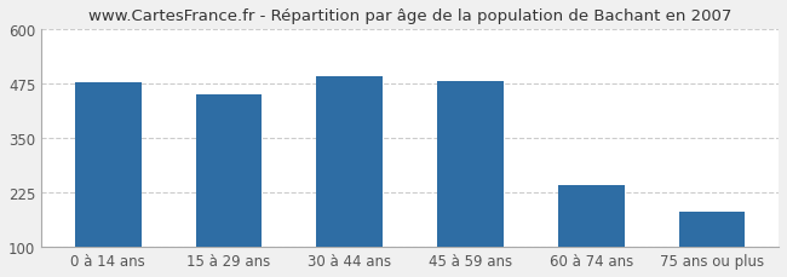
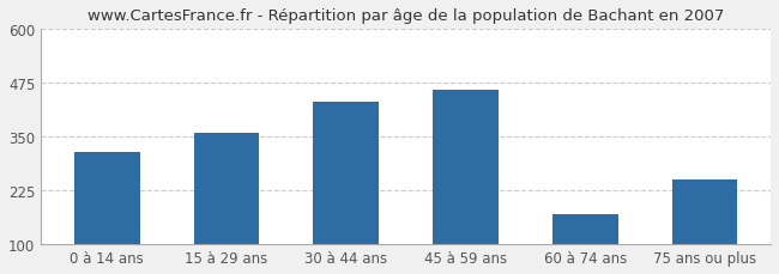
0 à 14 ans: 478 -> 315
15 à 29 ans: 452 -> 360
30 à 44 ans: 492 -> 430
45 à 59 ans: 482 -> 460
60 à 74 ans: 242 -> 170
75 ans ou plus: 182 -> 250
